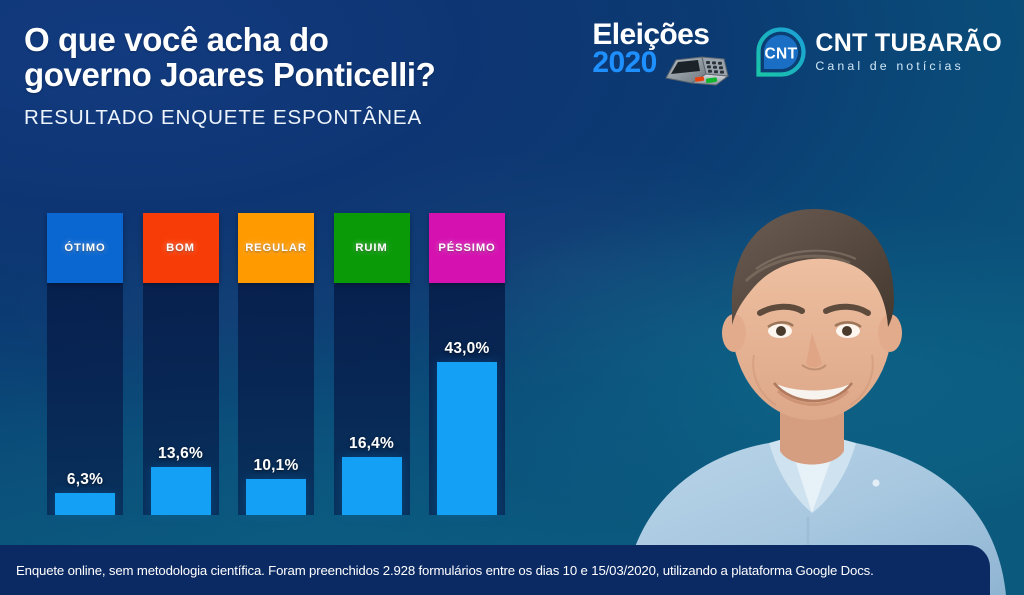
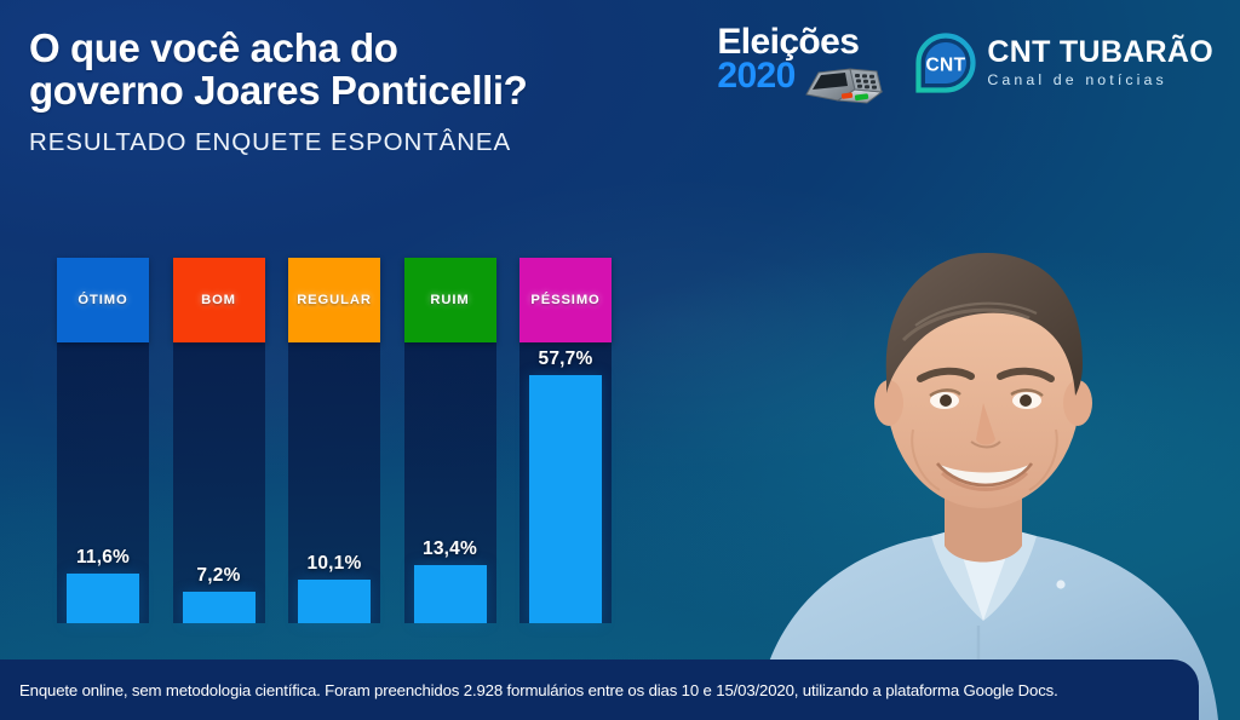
ÓTIMO: 6,3% -> 11,6%
BOM: 13,6% -> 7,2%
RUIM: 16,4% -> 13,4%
PÉSSIMO: 43,0% -> 57,7%
